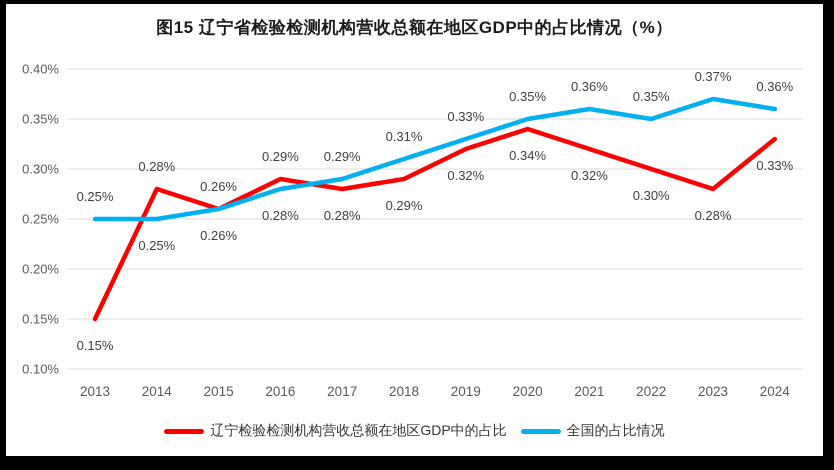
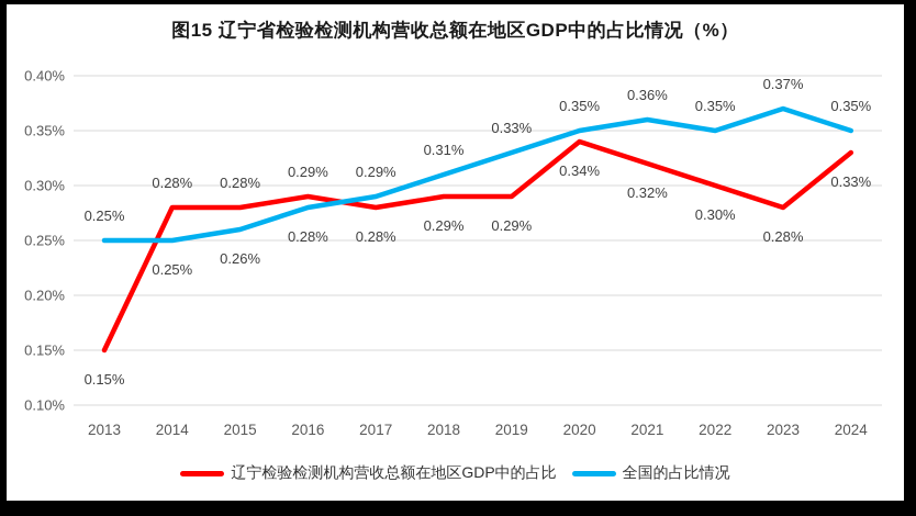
辽宁检验检测机构营收总额在地区GDP中的占比/2015: 0.26% -> 0.28%
辽宁检验检测机构营收总额在地区GDP中的占比/2019: 0.32% -> 0.29%
全国的占比情况/2024: 0.36% -> 0.35%
